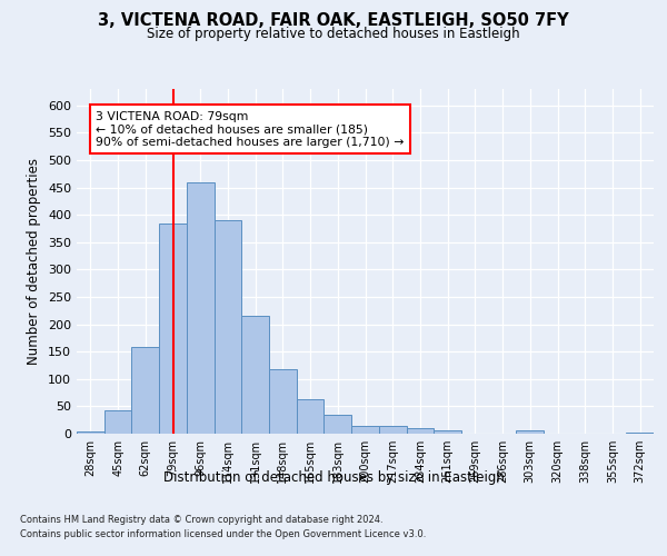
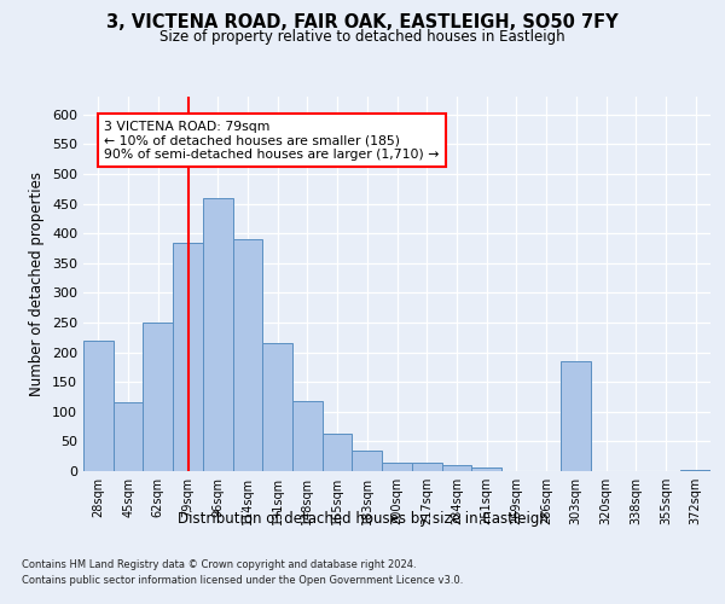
28sqm: 5 -> 220
45sqm: 42 -> 115
62sqm: 158 -> 250
303sqm: 7 -> 185
